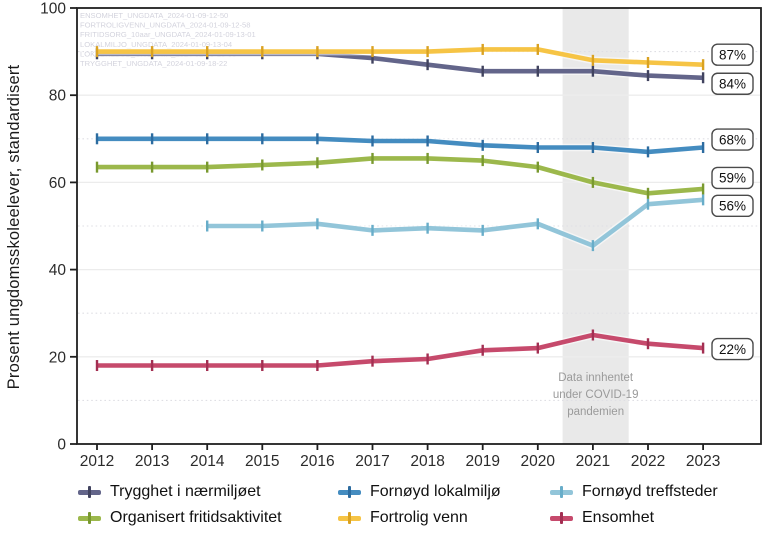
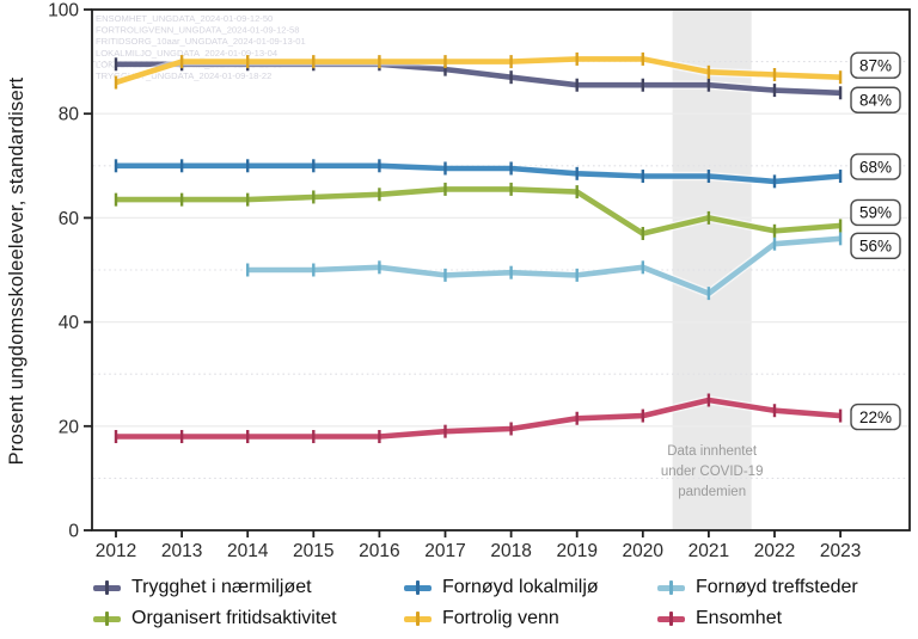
Fortrolig venn/2012: 90 -> 86
Organisert fritidsaktivitet/2020: 64 -> 57
